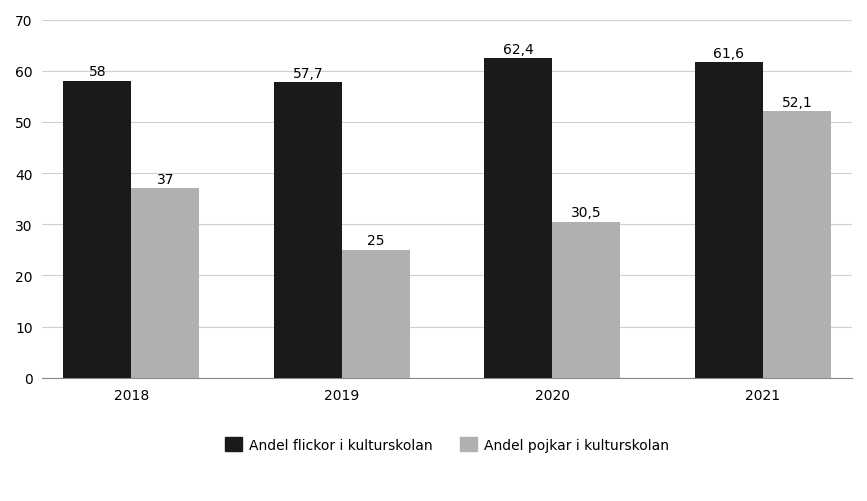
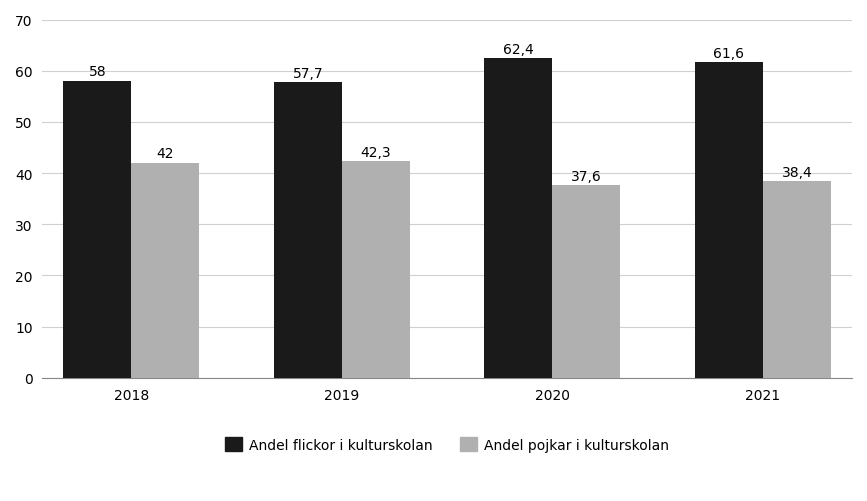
Andel pojkar i kulturskolan/2018: 37 -> 42
Andel pojkar i kulturskolan/2019: 25 -> 42,3
Andel pojkar i kulturskolan/2020: 30,5 -> 37,6
Andel pojkar i kulturskolan/2021: 52,1 -> 38,4
